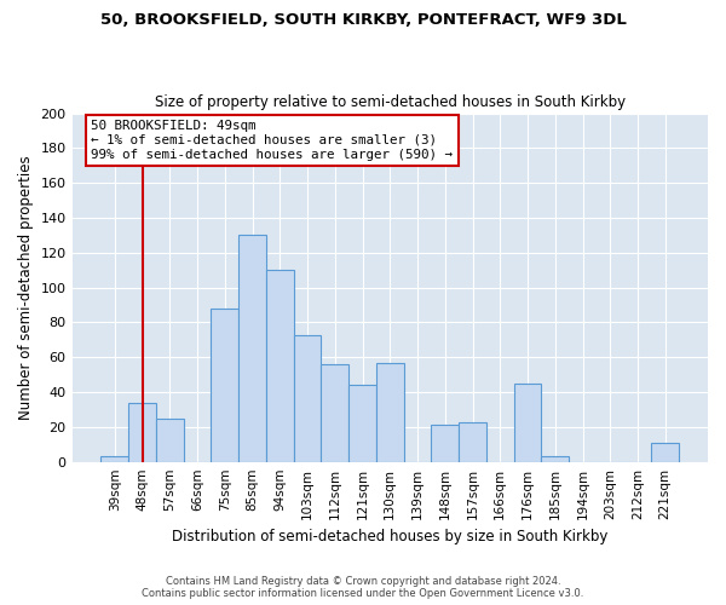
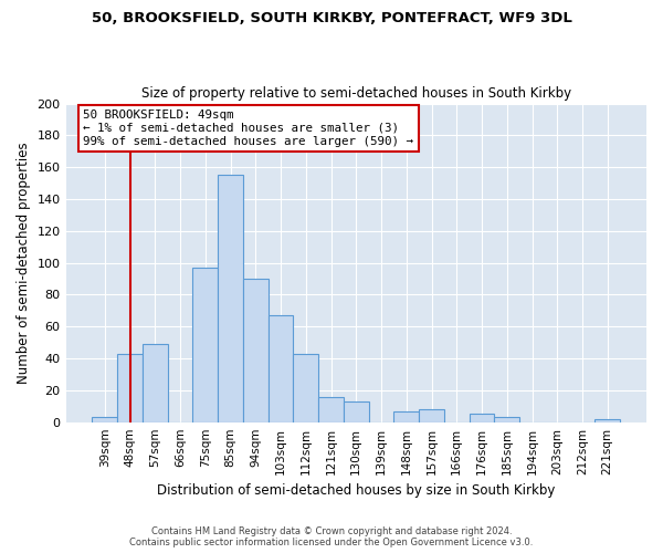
48sqm: 34 -> 43
57sqm: 25 -> 49
75sqm: 88 -> 97
85sqm: 130 -> 155
94sqm: 110 -> 90
103sqm: 73 -> 67
112sqm: 56 -> 43
121sqm: 44 -> 16
130sqm: 57 -> 13
148sqm: 21 -> 7
157sqm: 23 -> 8
176sqm: 45 -> 5
221sqm: 11 -> 2
